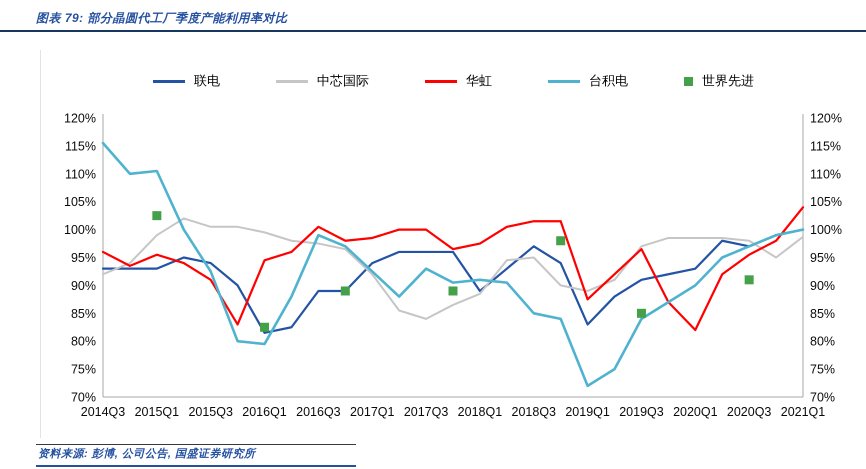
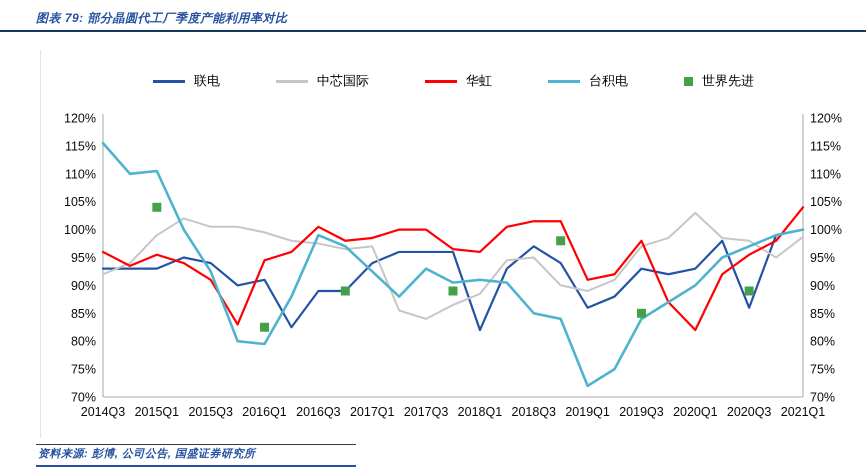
世界先进/2015Q1: 102% -> 104%
联电/2016Q1: 82% -> 91%
中芯国际/2017Q1: 92% -> 97%
联电/2018Q1: 89% -> 82%
华虹/2018Q1: 98% -> 96%
联电/2019Q1: 83% -> 86%
华虹/2019Q1: 88% -> 91%
联电/2019Q3: 91% -> 93%
华虹/2019Q3: 96% -> 98%
中芯国际/2020Q1: 98% -> 103%
联电/2020Q3: 97% -> 86%
世界先进/2020Q3: 91% -> 89%
